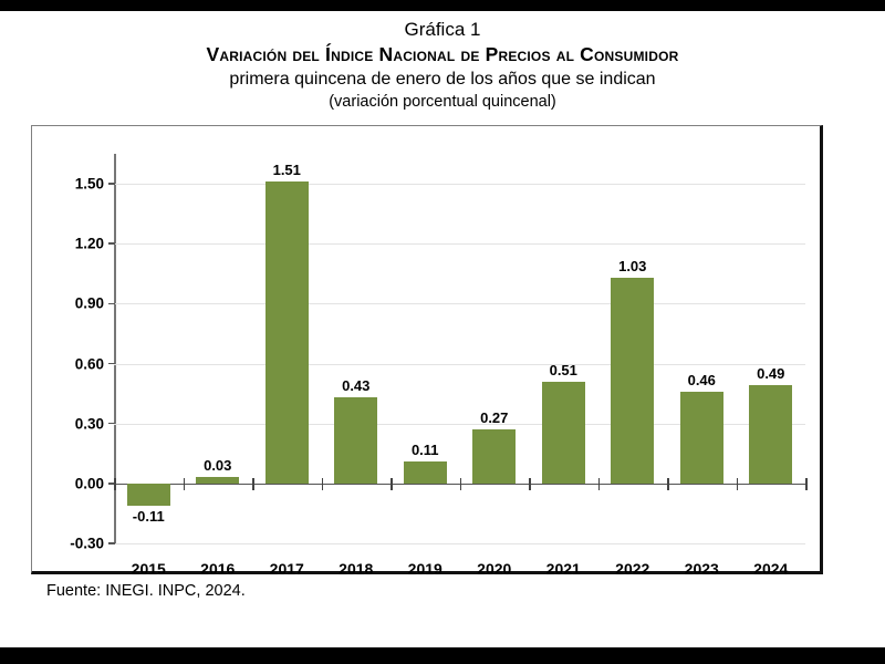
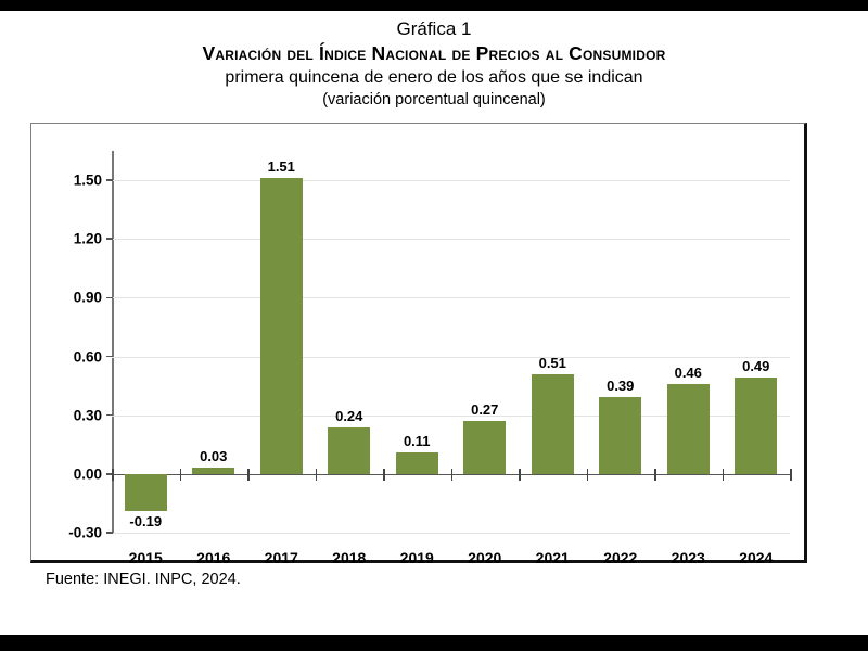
2015: -0.11 -> -0.19
2018: 0.43 -> 0.24
2022: 1.03 -> 0.39
